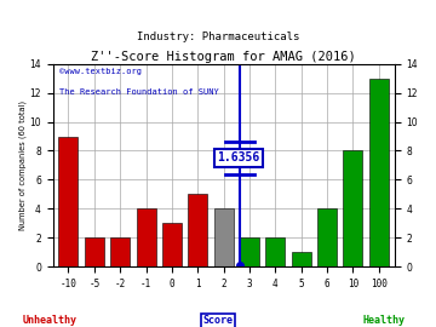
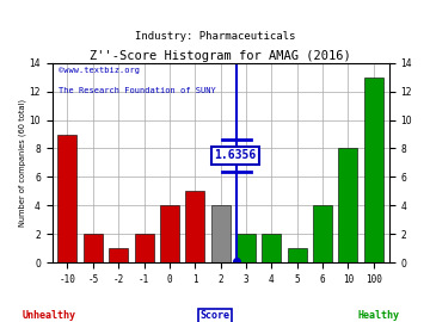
-2: 2 -> 1
-1: 4 -> 2
0: 3 -> 4
